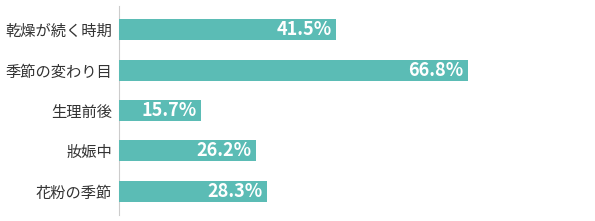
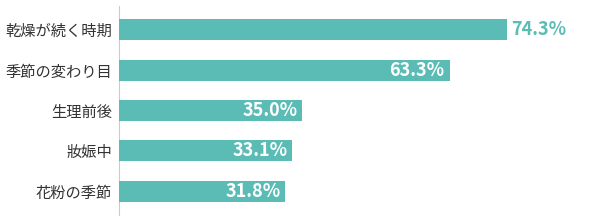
乾燥が続く時期: 41.5% -> 74.3%
季節の変わり目: 66.8% -> 63.3%
生理前後: 15.7% -> 35.0%
妝娠中: 26.2% -> 33.1%
花粉の季節: 28.3% -> 31.8%
